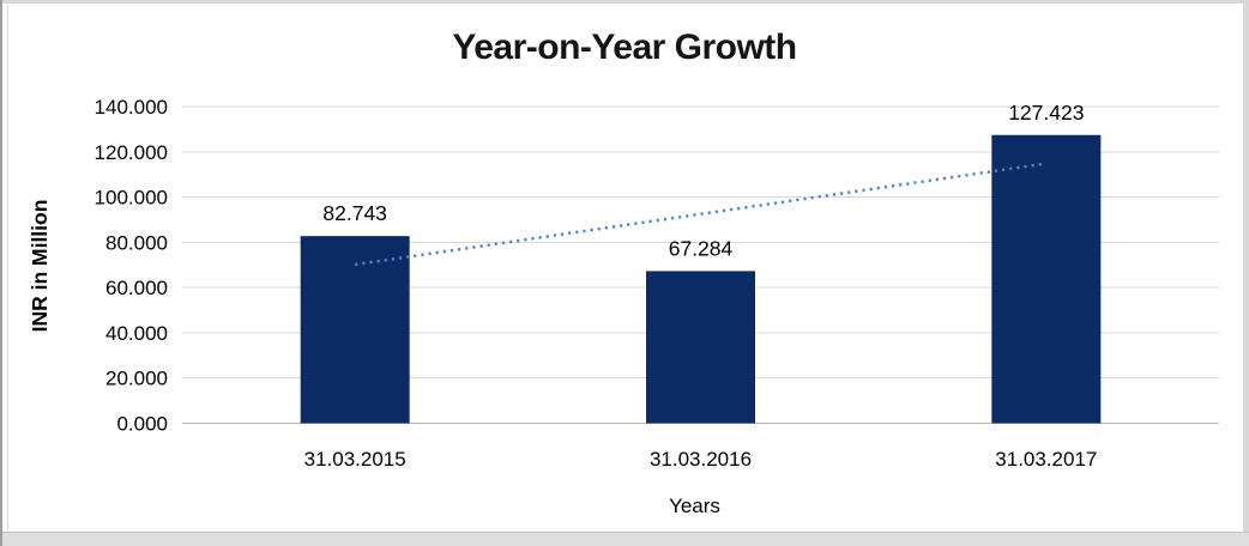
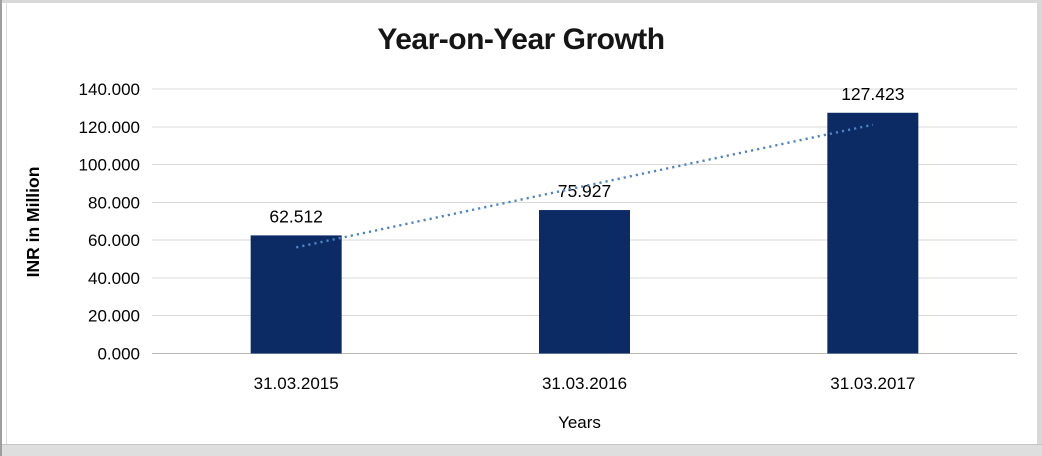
31.03.2015: 82.743 -> 62.512
31.03.2016: 67.284 -> 75.927
